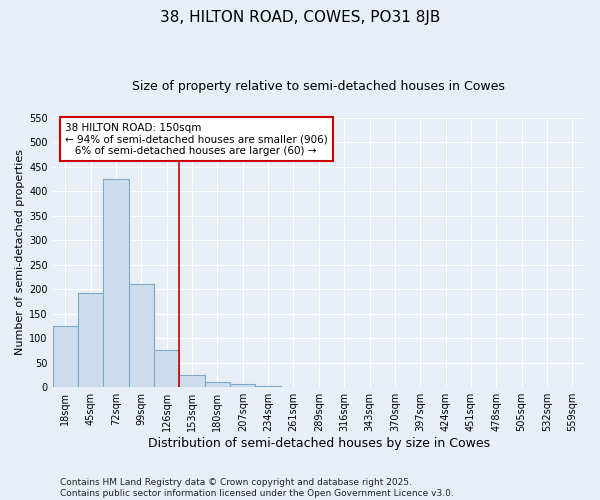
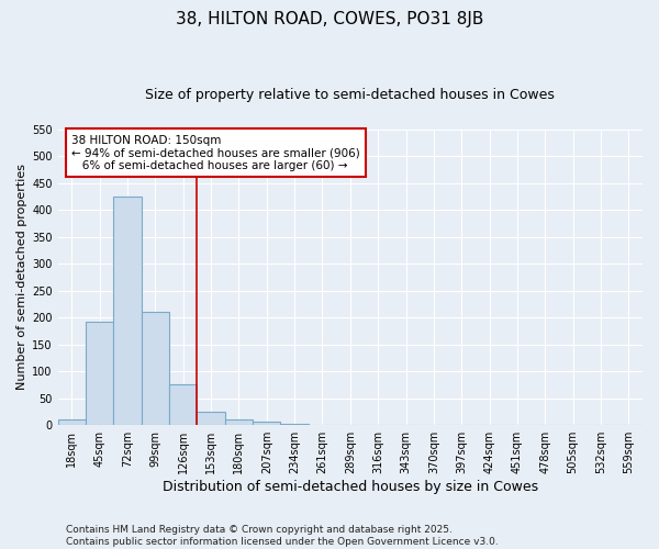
18sqm: 125 -> 10
